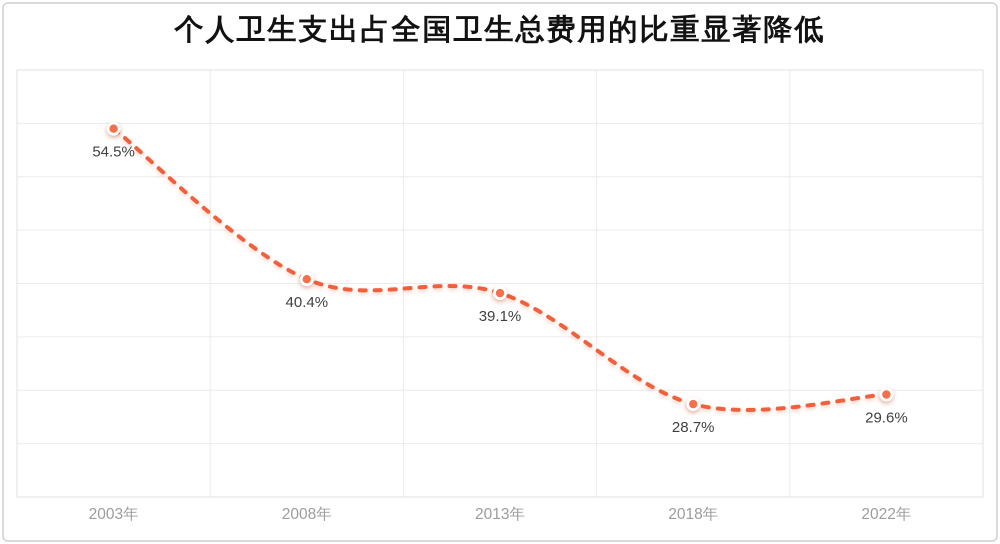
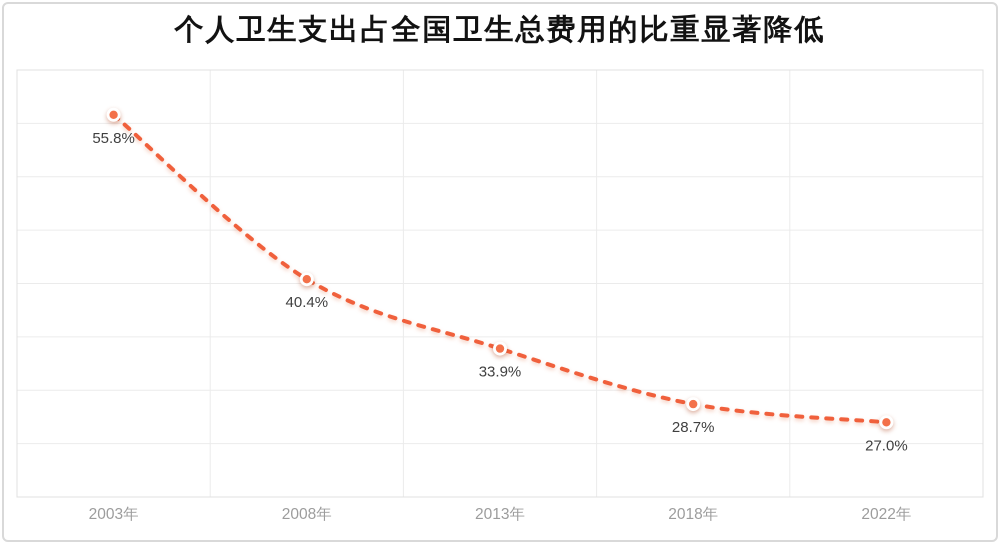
2003年: 54.5% -> 55.8%
2013年: 39.1% -> 33.9%
2022年: 29.6% -> 27.0%
